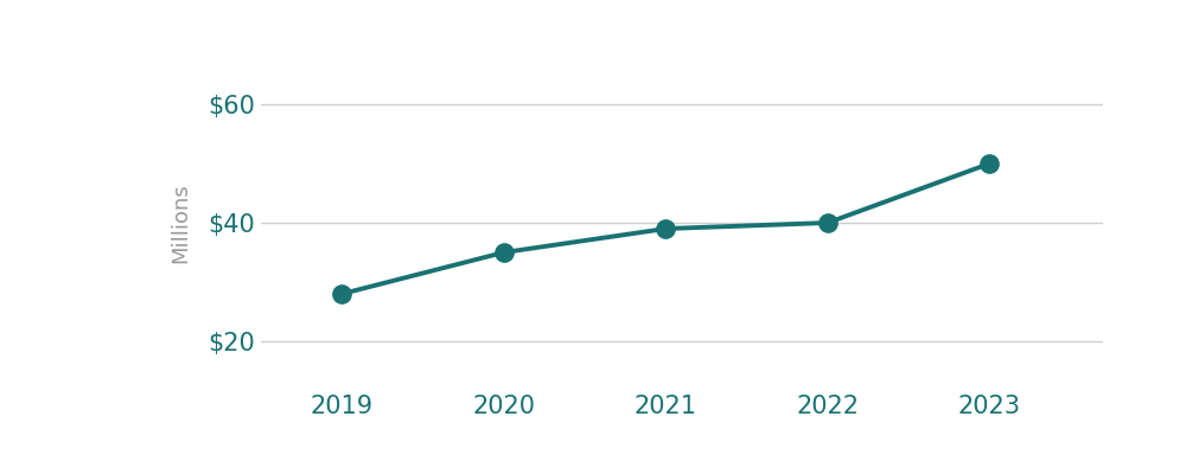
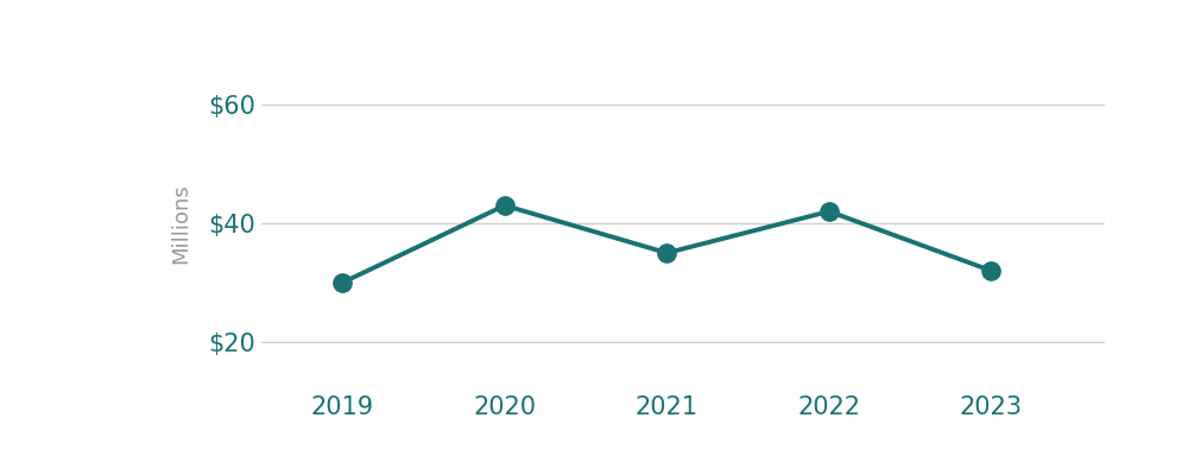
2019: $28 -> $30
2020: $35 -> $43
2021: $39 -> $35
2022: $40 -> $42
2023: $50 -> $32
